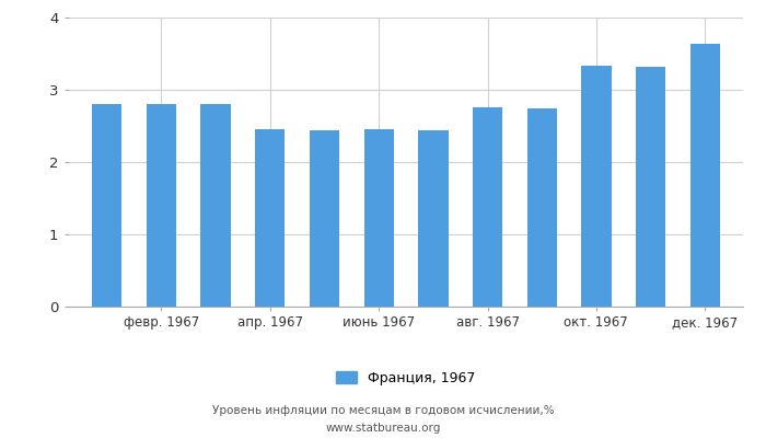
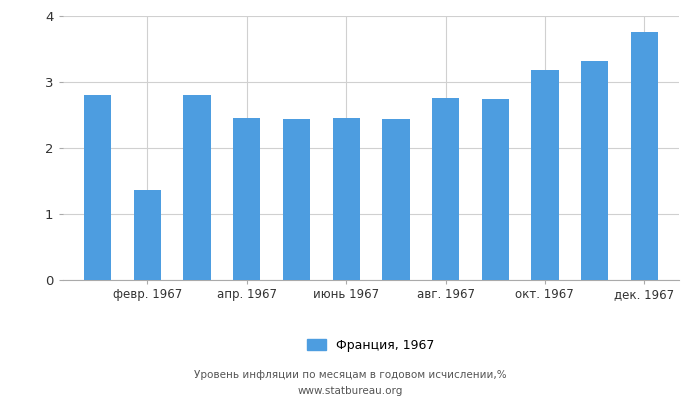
февр. 1967: 2.80 -> 1.36
окт. 1967: 3.34 -> 3.18
дек. 1967: 3.63 -> 3.76
